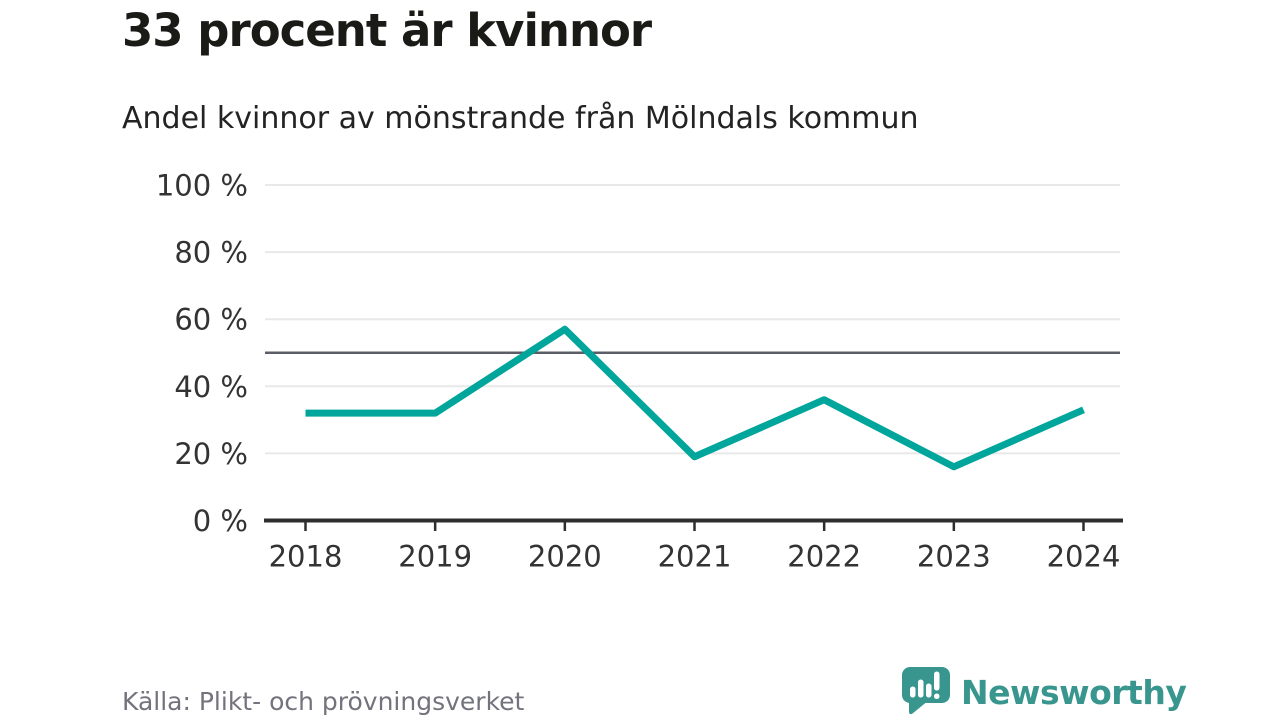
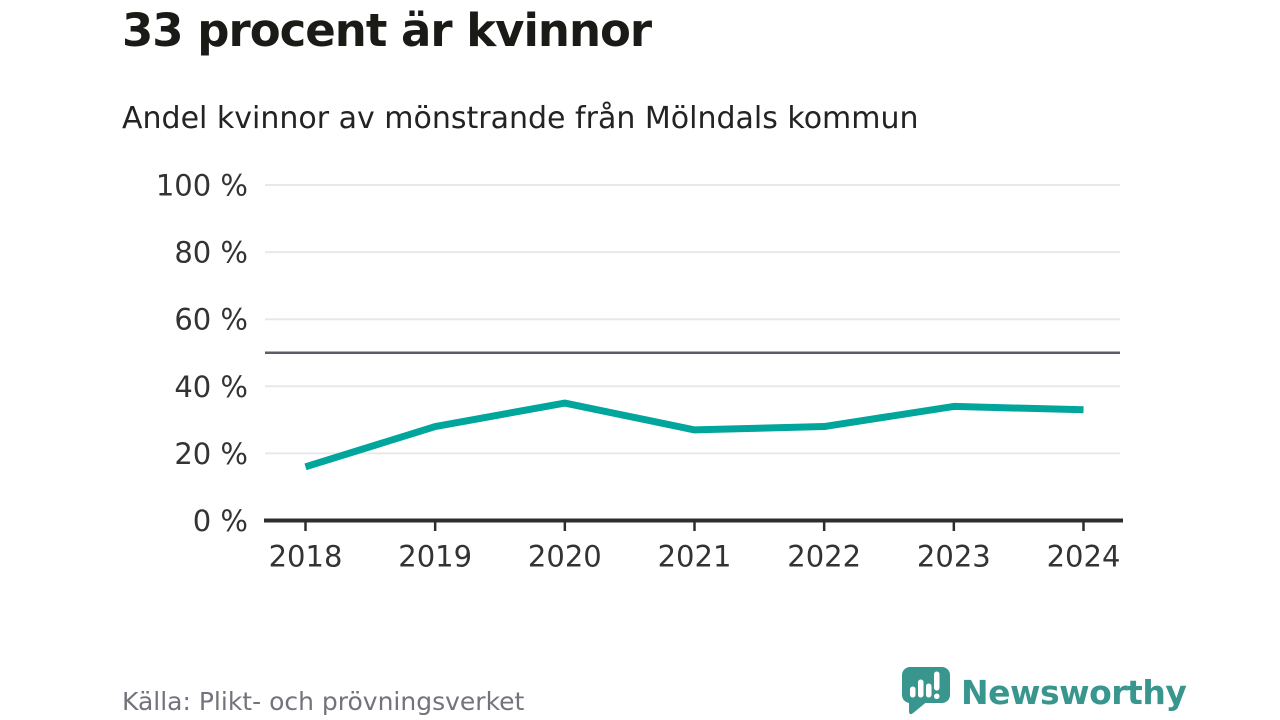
2018: 32% -> 16%
2019: 32% -> 28%
2020: 57% -> 35%
2021: 19% -> 27%
2022: 36% -> 28%
2023: 16% -> 34%
